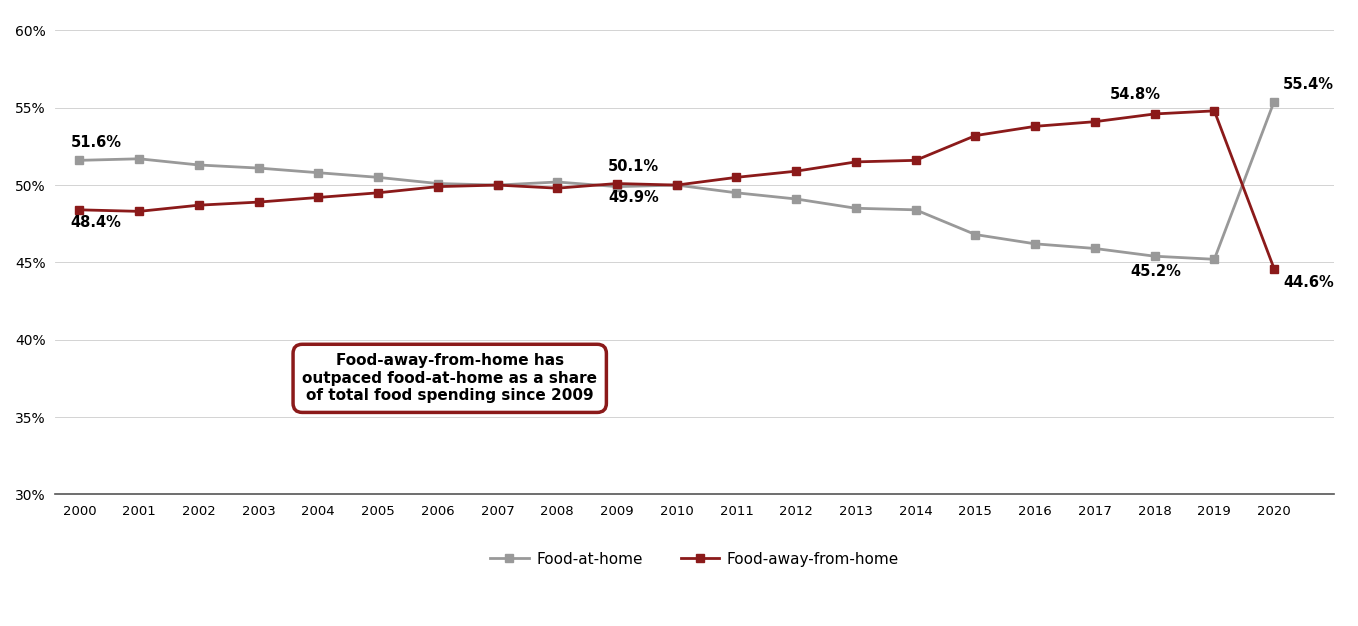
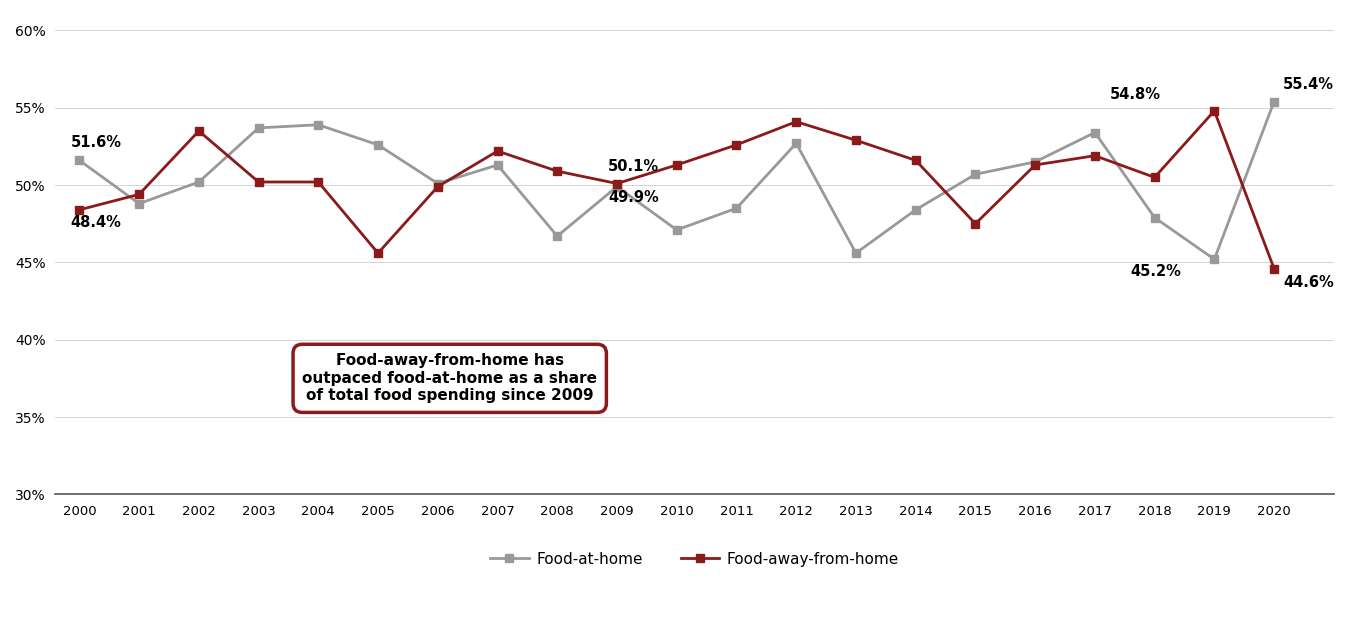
Food-at-home/2001: 51.7% -> 48.8%
Food-away-from-home/2001: 48.3% -> 49.4%
Food-at-home/2002: 51.3% -> 50.2%
Food-away-from-home/2002: 48.7% -> 53.5%
Food-at-home/2003: 51.1% -> 53.7%
Food-away-from-home/2003: 48.9% -> 50.2%
Food-at-home/2004: 50.8% -> 53.9%
Food-away-from-home/2004: 49.2% -> 50.2%
Food-at-home/2005: 50.5% -> 52.6%
Food-away-from-home/2005: 49.5% -> 45.6%
Food-at-home/2007: 50.0% -> 51.3%
Food-away-from-home/2007: 50.0% -> 52.2%
Food-at-home/2008: 50.2% -> 46.7%
Food-away-from-home/2008: 49.8% -> 50.9%
Food-at-home/2010: 50.0% -> 47.1%
Food-away-from-home/2010: 50.0% -> 51.3%
Food-at-home/2011: 49.5% -> 48.5%
Food-away-from-home/2011: 50.5% -> 52.6%
Food-at-home/2012: 49.1% -> 52.7%
Food-away-from-home/2012: 50.9% -> 54.1%
Food-at-home/2013: 48.5% -> 45.6%
Food-away-from-home/2013: 51.5% -> 52.9%
Food-at-home/2015: 46.8% -> 50.7%
Food-away-from-home/2015: 53.2% -> 47.5%
Food-at-home/2016: 46.2% -> 51.5%
Food-away-from-home/2016: 53.8% -> 51.3%
Food-at-home/2017: 45.9% -> 53.4%
Food-away-from-home/2017: 54.1% -> 51.9%
Food-at-home/2018: 45.4% -> 47.9%
Food-away-from-home/2018: 54.6% -> 50.5%
